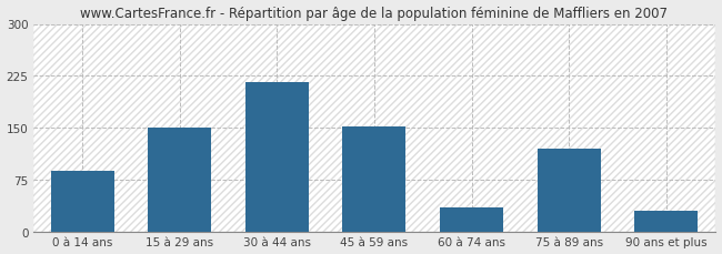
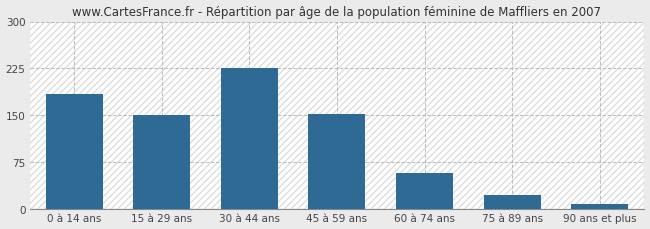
0 à 14 ans: 88 -> 183
30 à 44 ans: 216 -> 225
60 à 74 ans: 34 -> 57
75 à 89 ans: 120 -> 22
90 ans et plus: 30 -> 8
